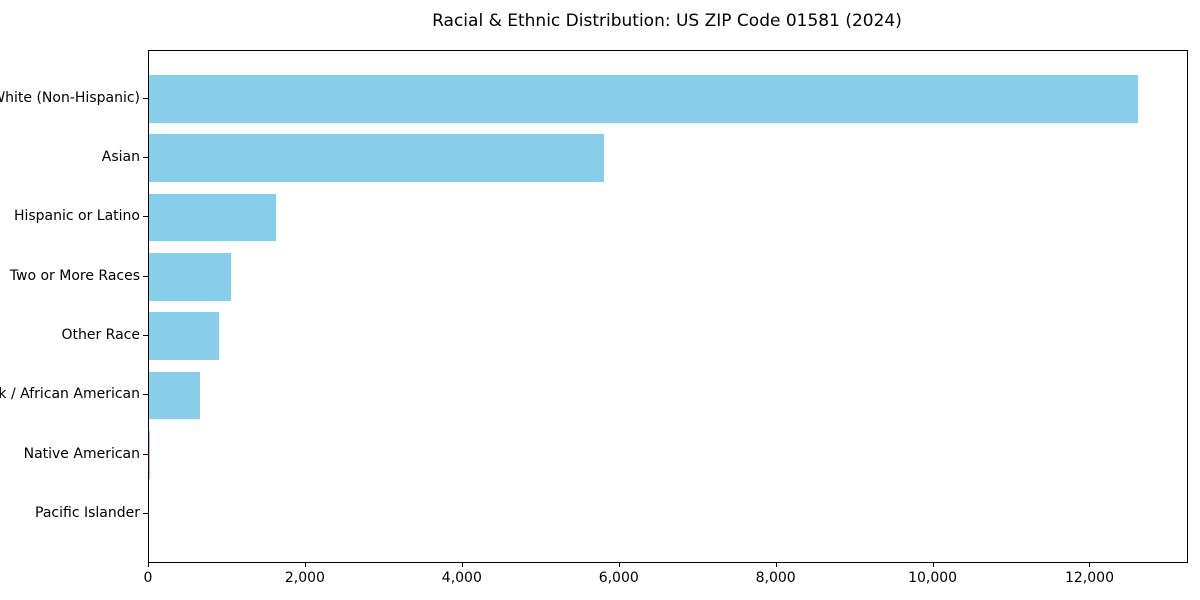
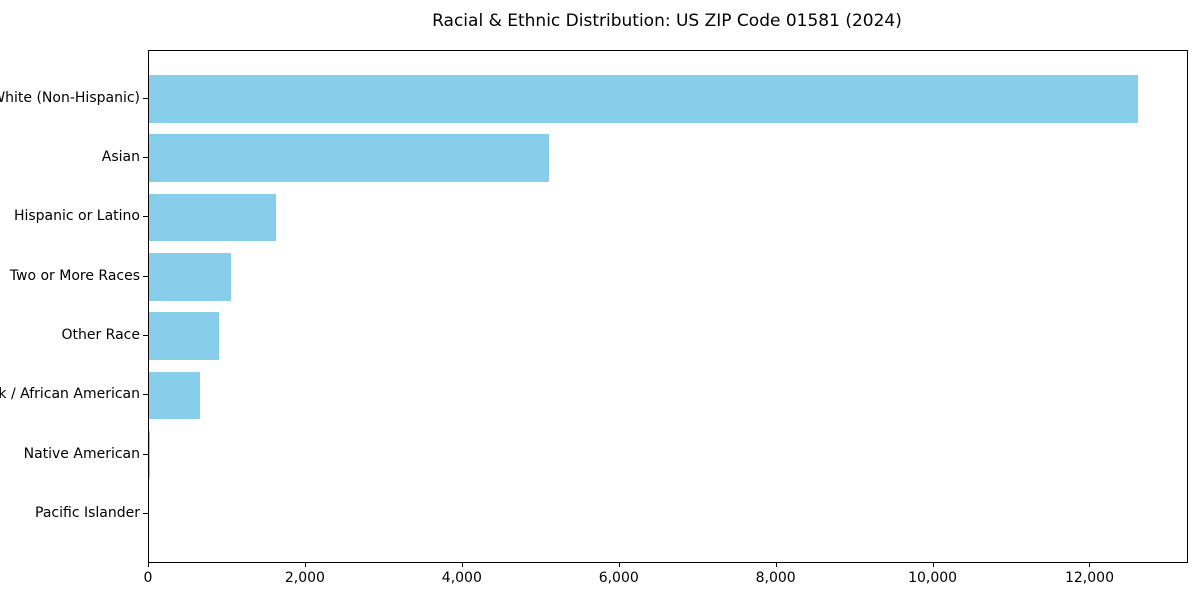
Asian: 5800 -> 5100
